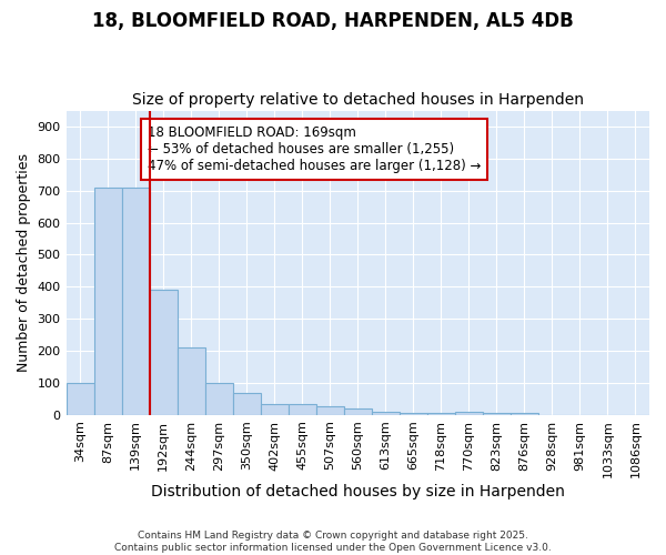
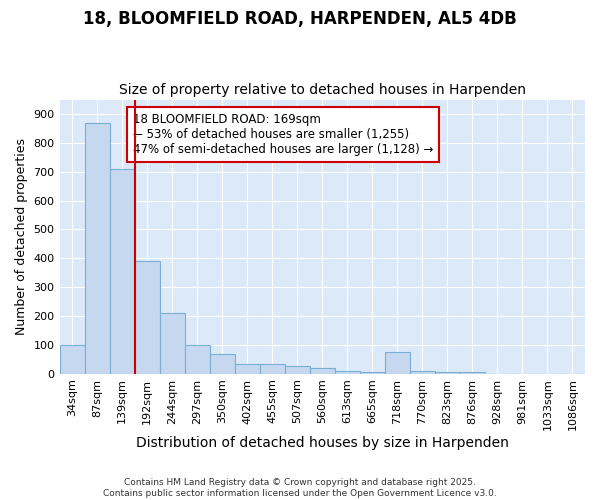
87sqm: 710 -> 870
718sqm: 5 -> 75
